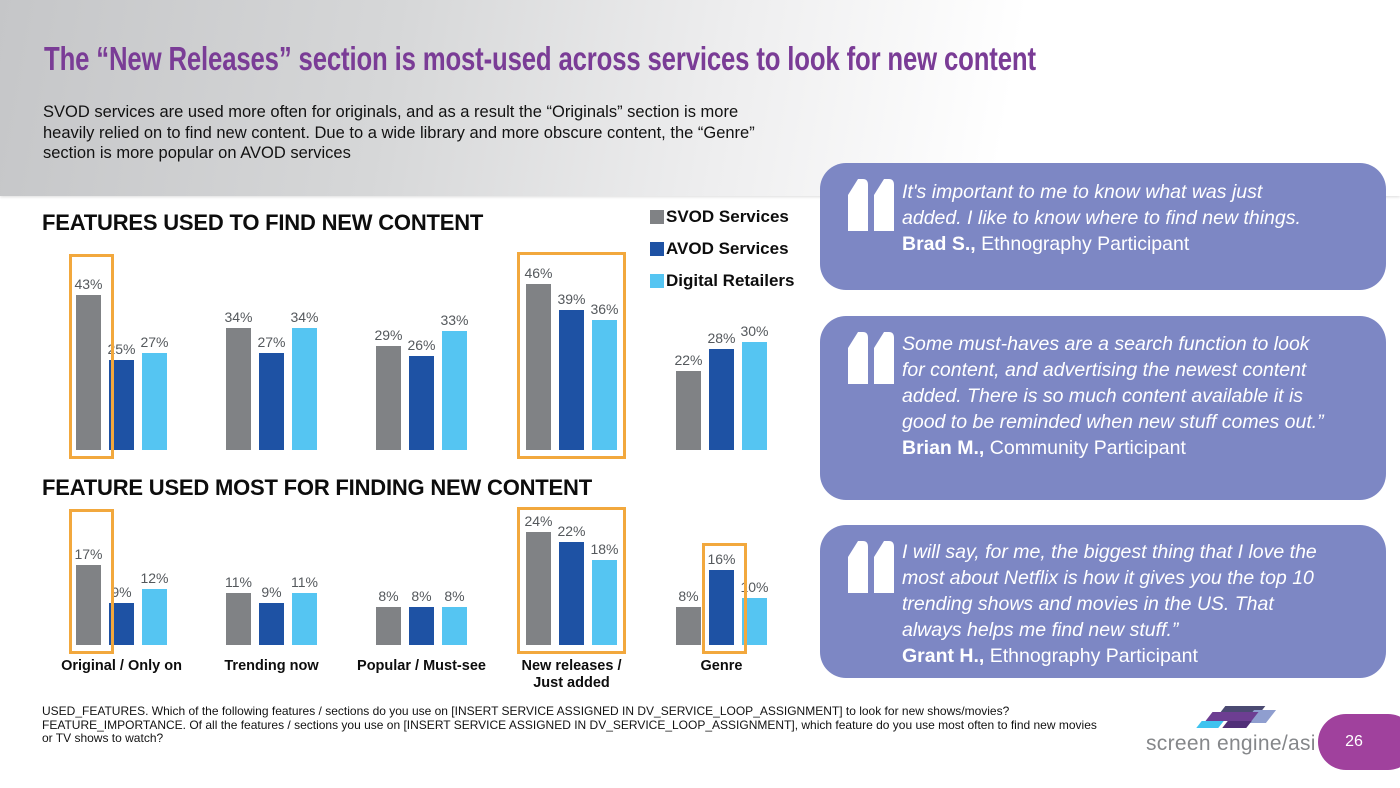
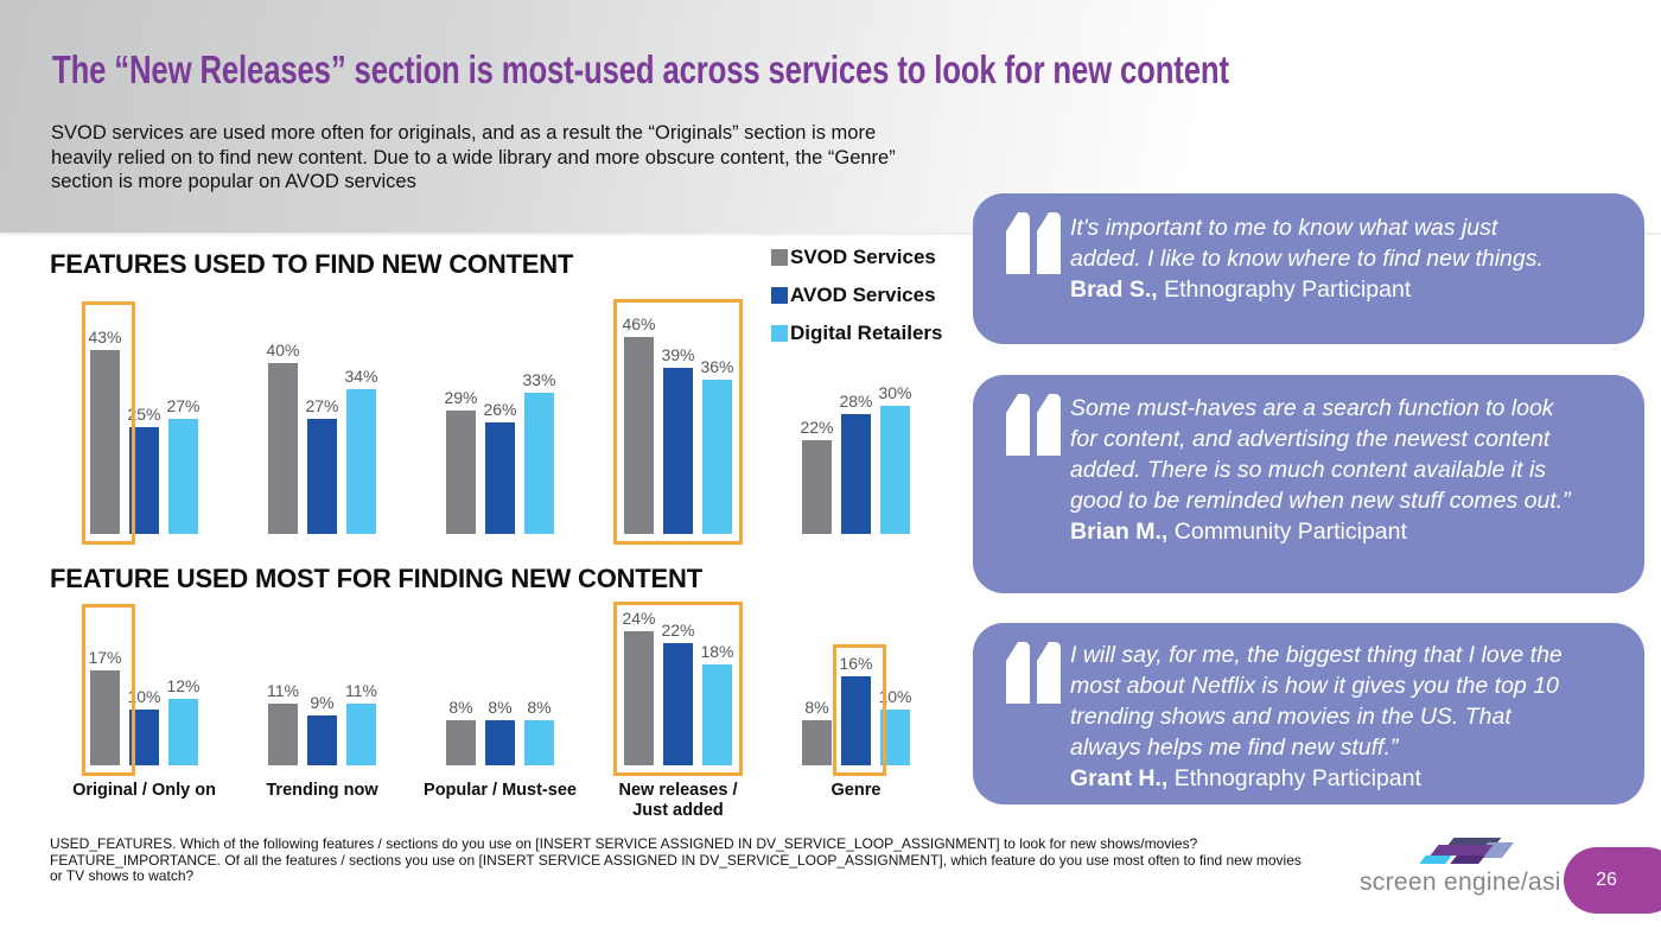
FEATURES USED TO FIND NEW CONTENT/SVOD Services/Trending now: 34% -> 40%
FEATURE USED MOST FOR FINDING NEW CONTENT/AVOD Services/Original / Only on: 9% -> 10%
